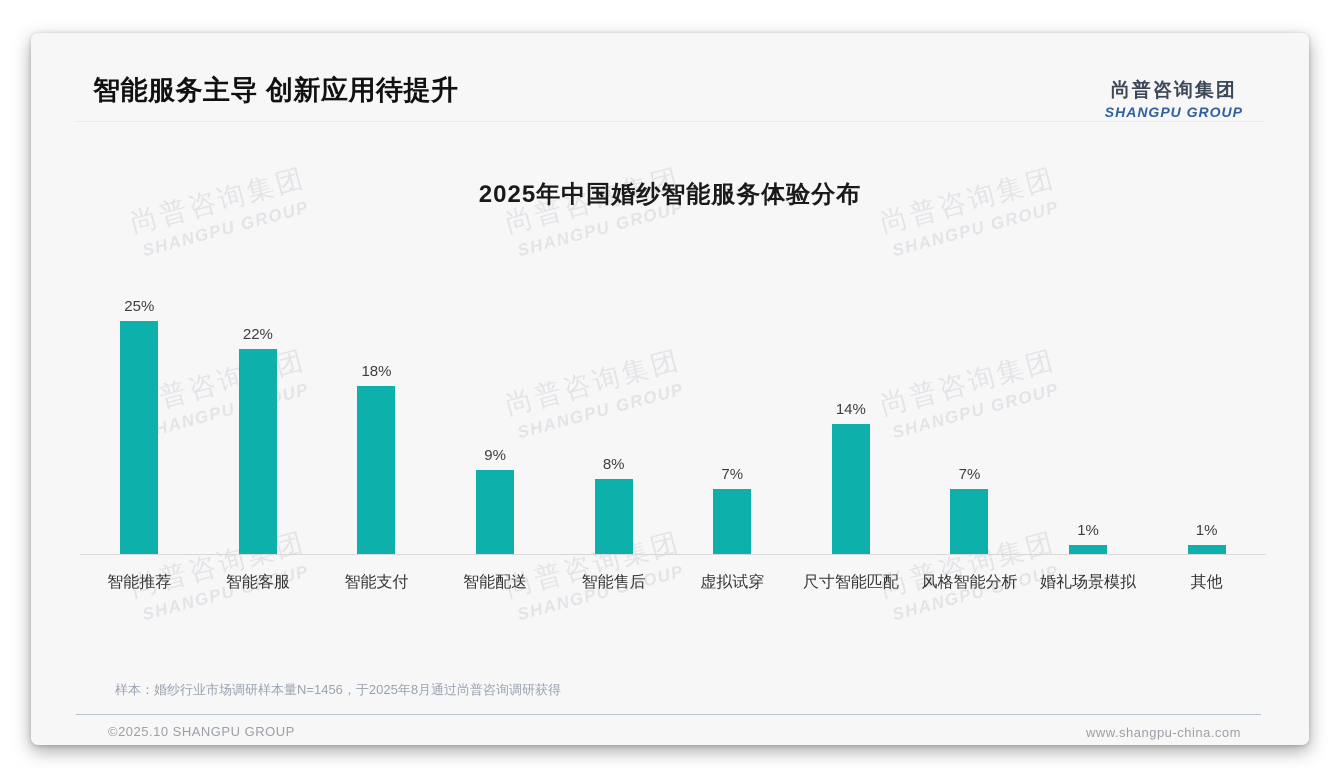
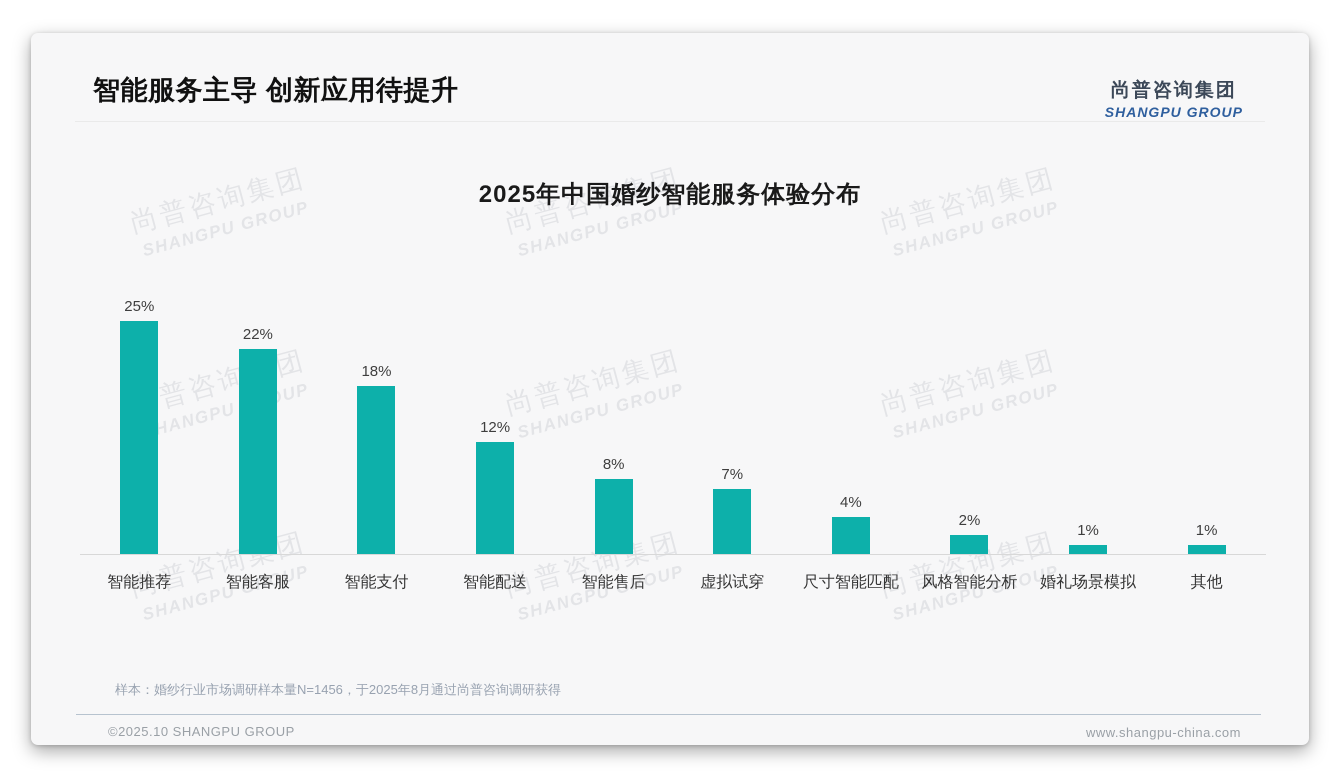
智能配送: 9% -> 12%
尺寸智能匹配: 14% -> 4%
风格智能分析: 7% -> 2%
